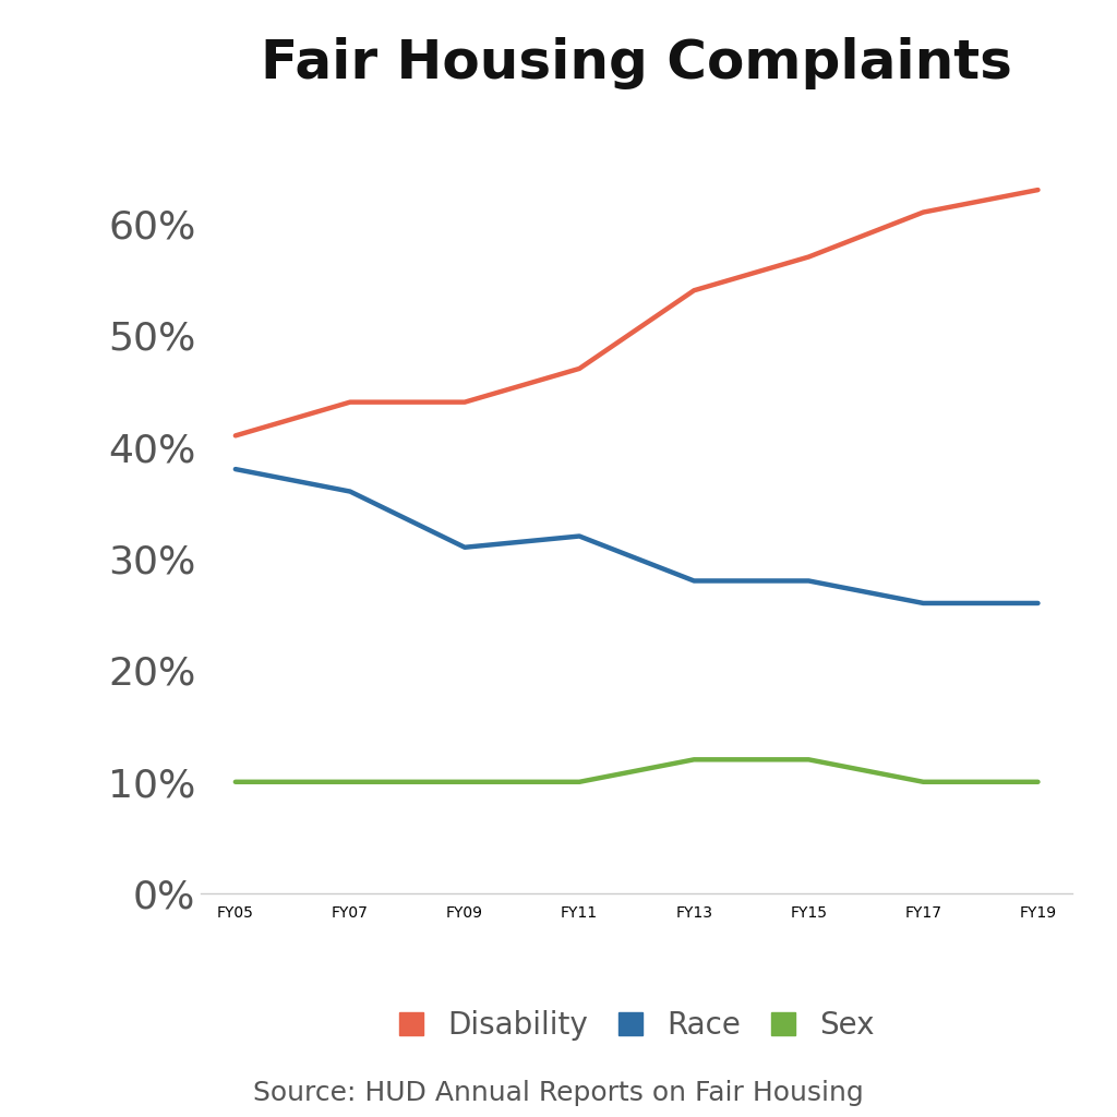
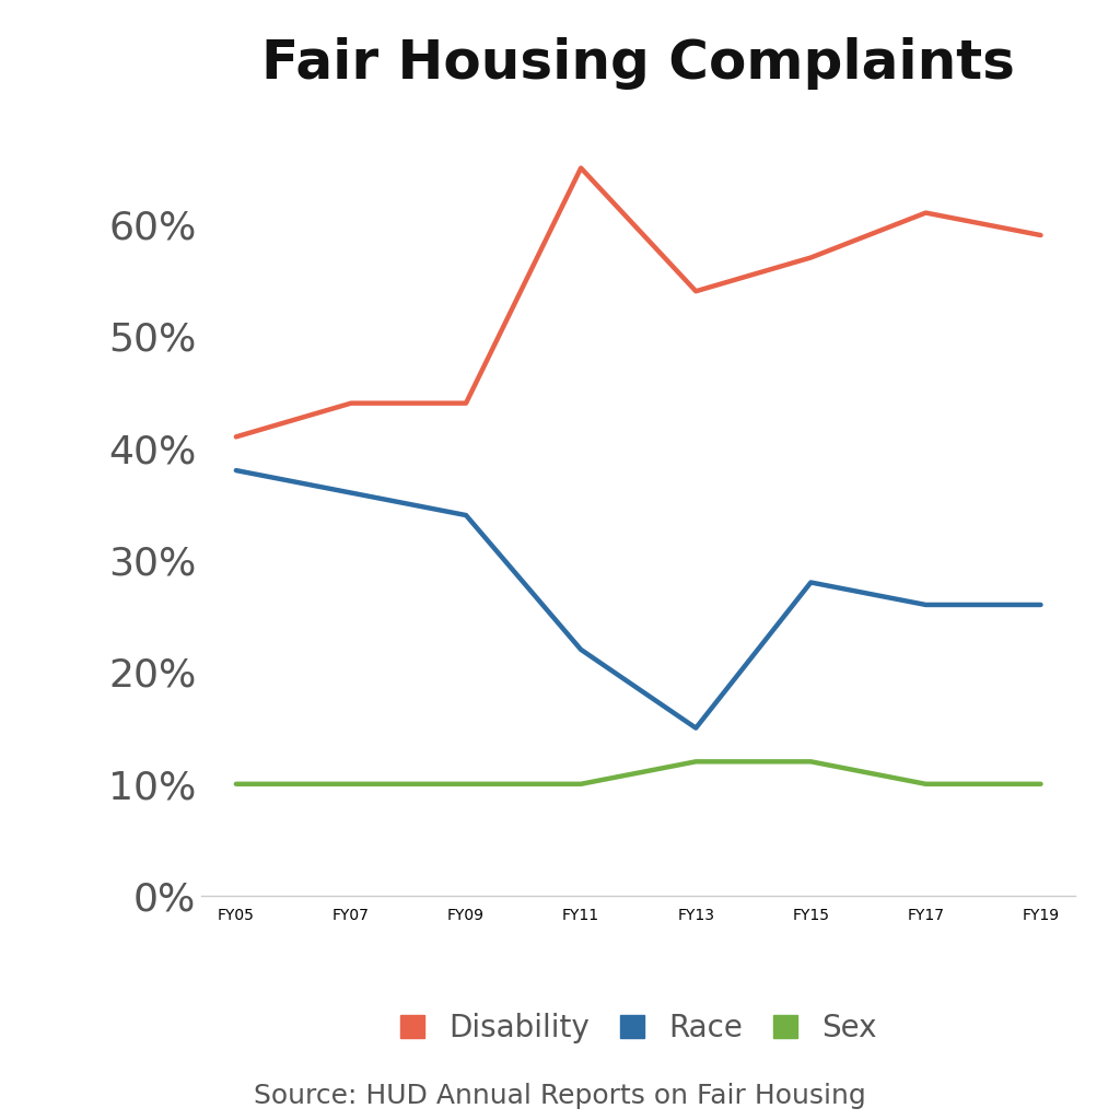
Race/FY09: 31% -> 34%
Disability/FY11: 47% -> 65%
Race/FY11: 32% -> 22%
Race/FY13: 28% -> 15%
Disability/FY19: 63% -> 59%
